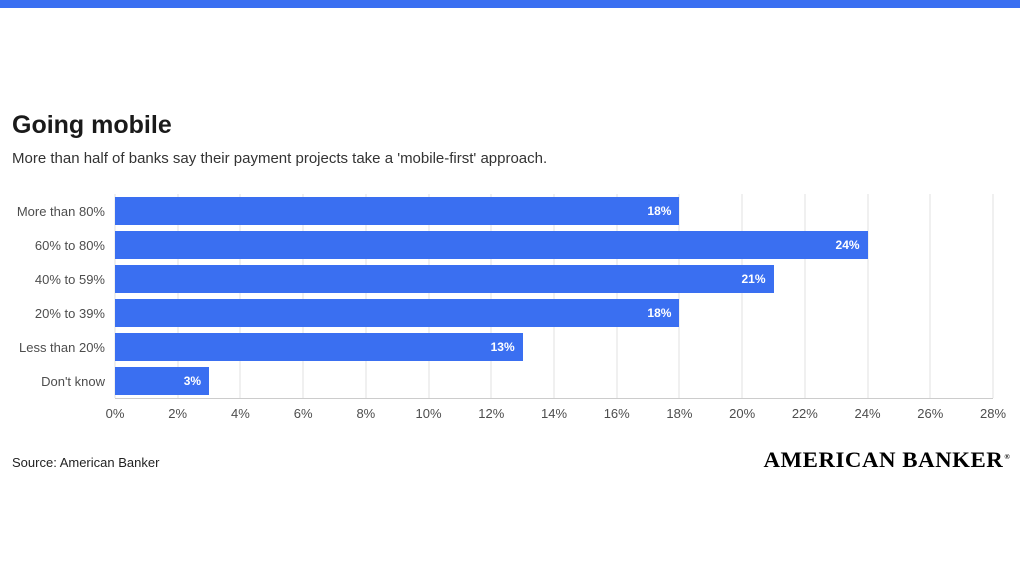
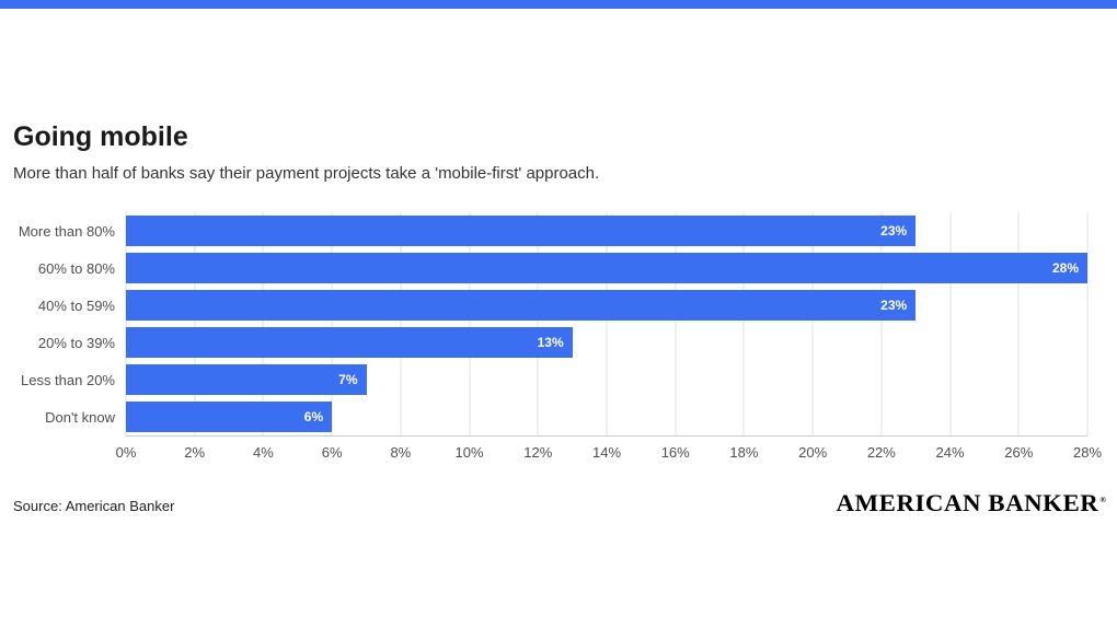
More than 80%: 18% -> 23%
60% to 80%: 24% -> 28%
40% to 59%: 21% -> 23%
20% to 39%: 18% -> 13%
Less than 20%: 13% -> 7%
Don't know: 3% -> 6%
